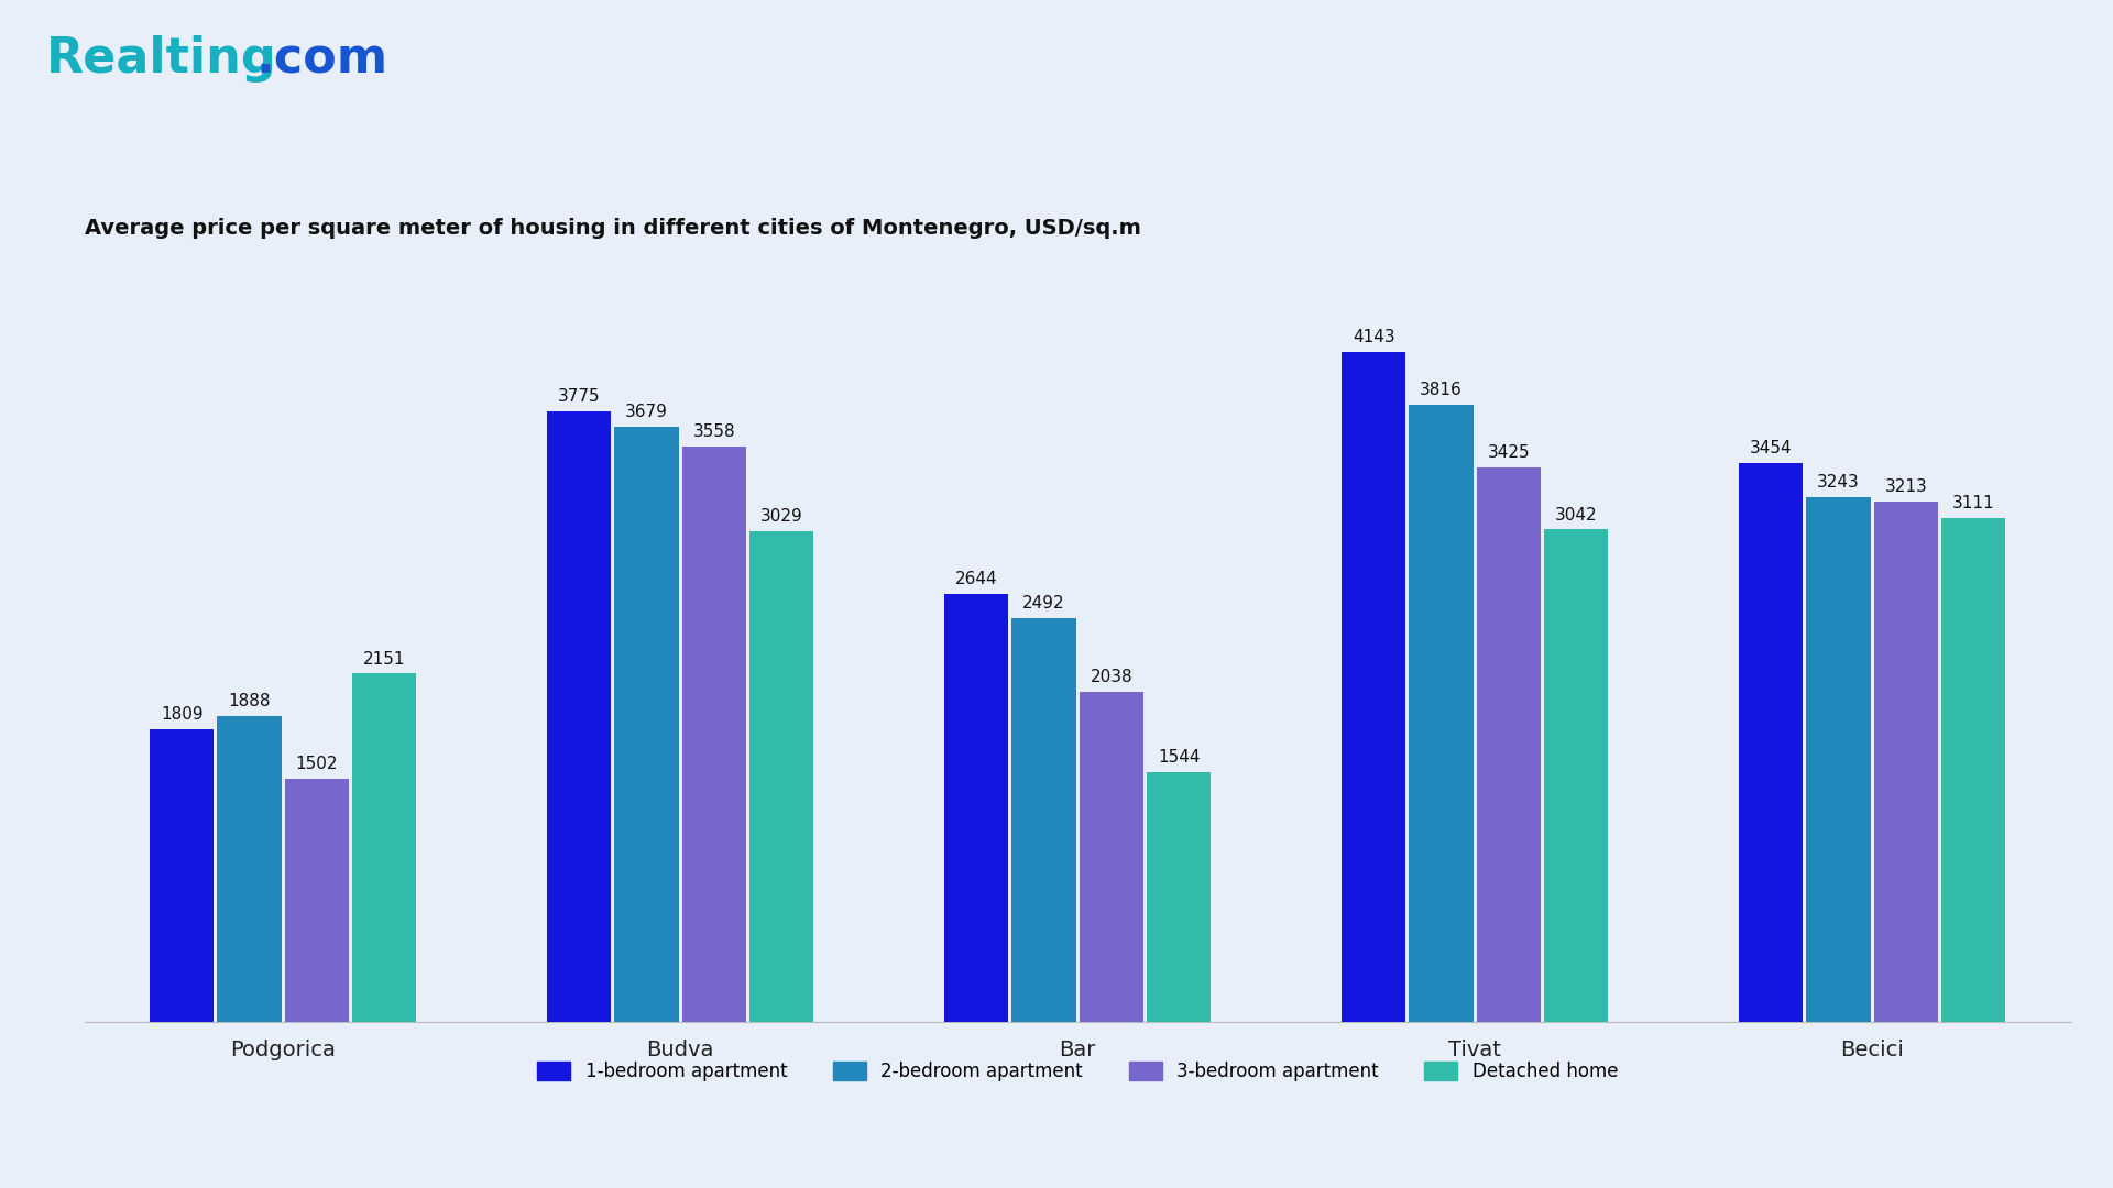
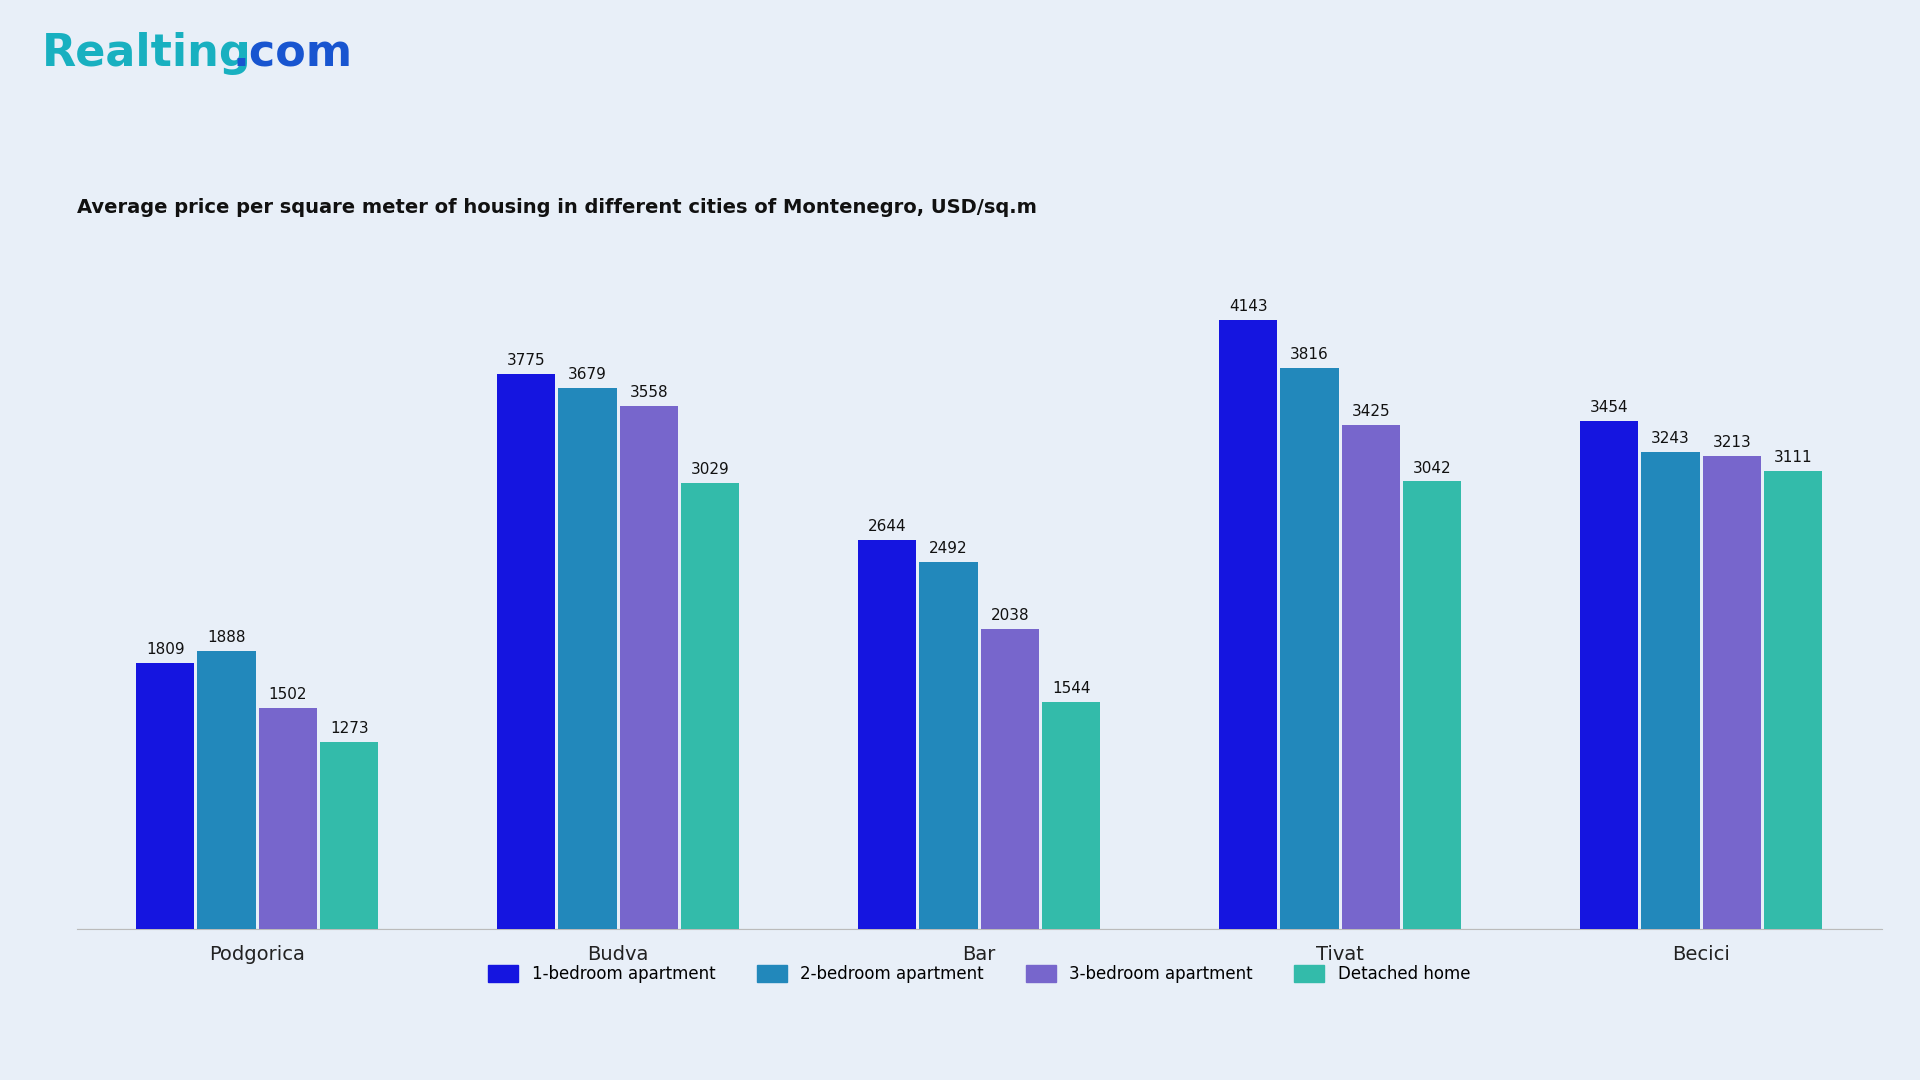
Detached home/Podgorica: 2151 -> 1273
